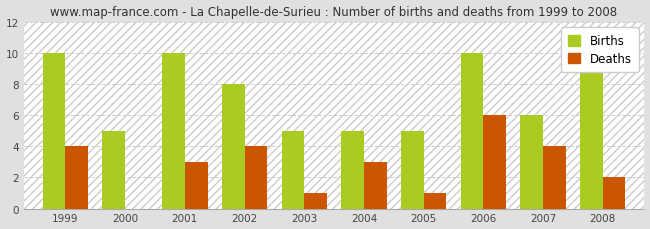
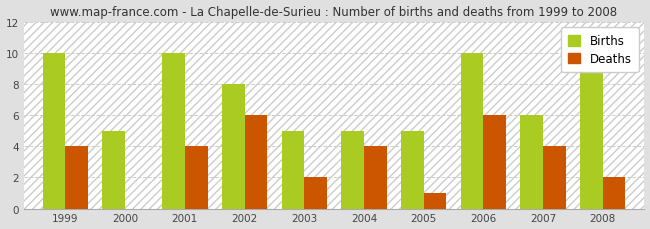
Deaths/2001: 3 -> 4
Deaths/2002: 4 -> 6
Deaths/2003: 1 -> 2
Deaths/2004: 3 -> 4
